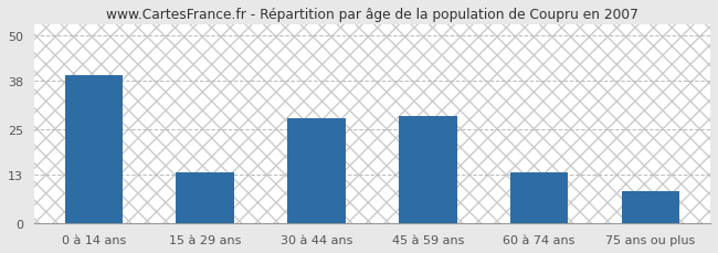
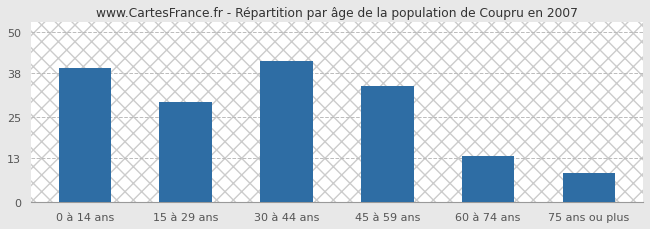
15 à 29 ans: 13.5 -> 29.5
30 à 44 ans: 28.0 -> 41.5
45 à 59 ans: 28.5 -> 34.0
